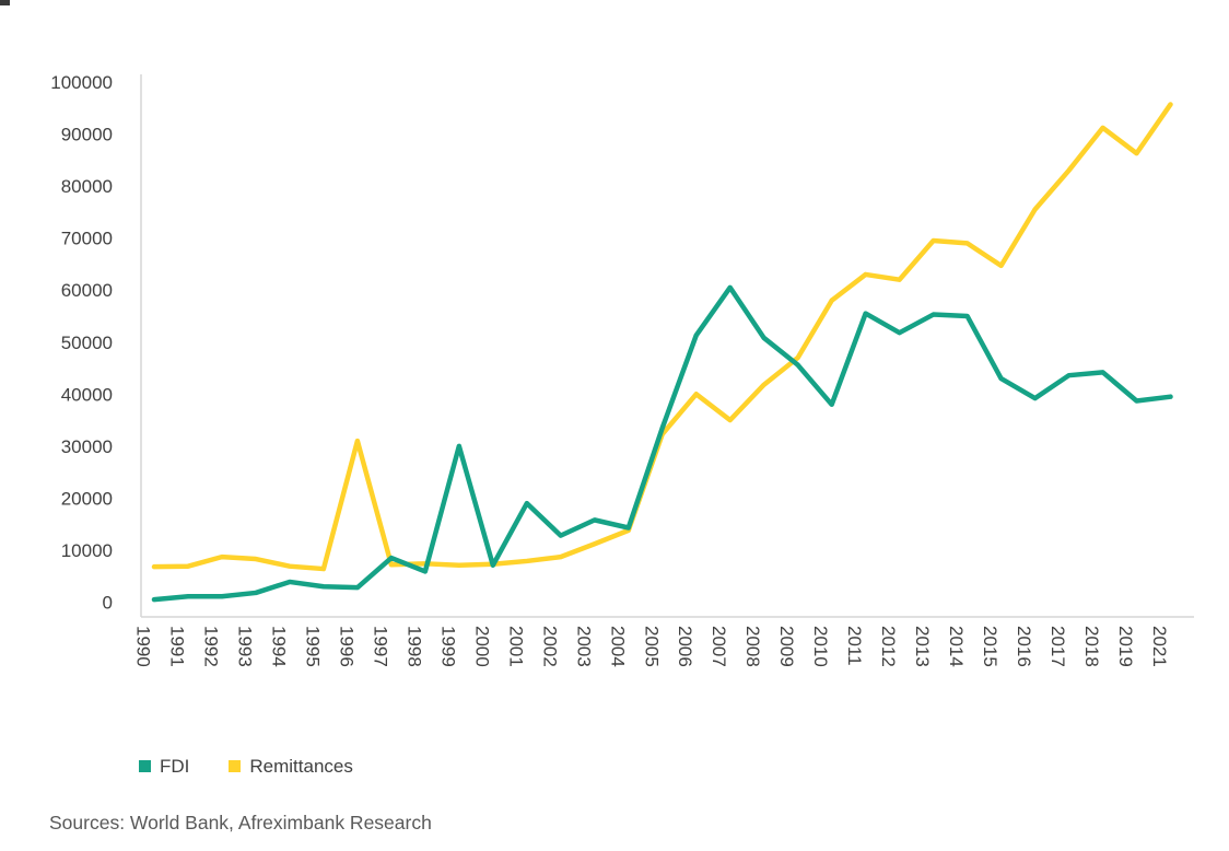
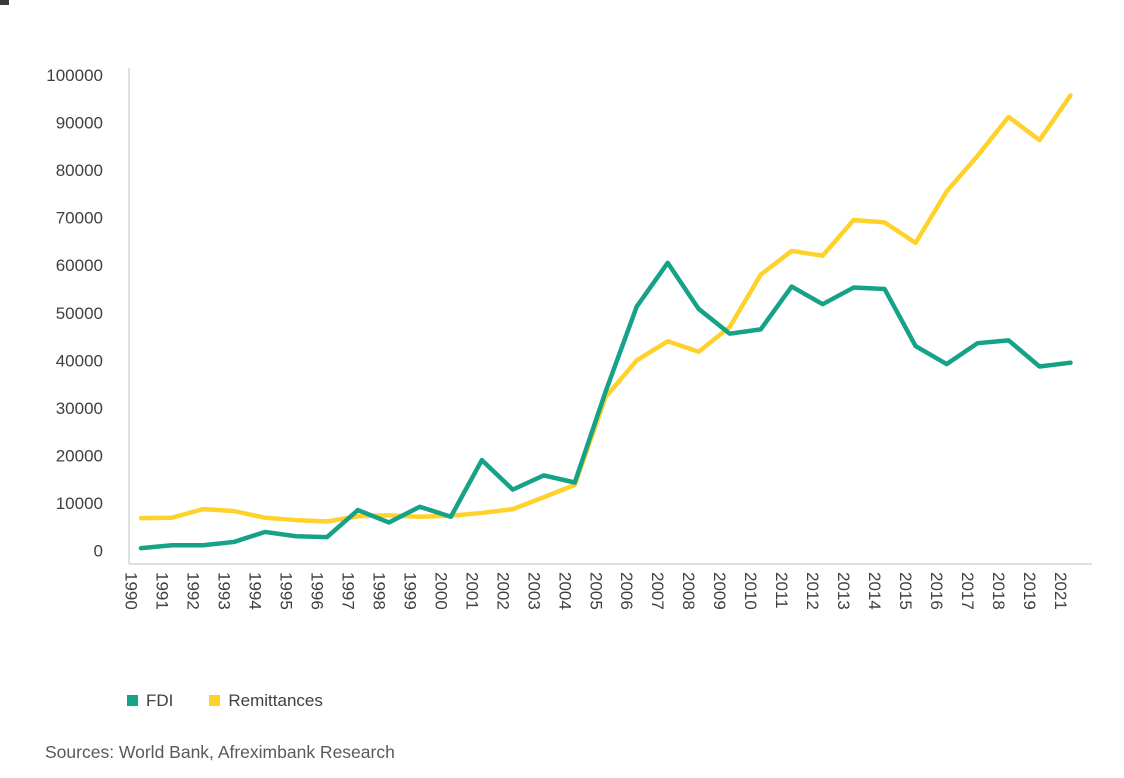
Remittances/1996: 31000 -> 6000
FDI/1999: 30000 -> 9000
Remittances/2007: 35000 -> 44000
FDI/2010: 38000 -> 46000
